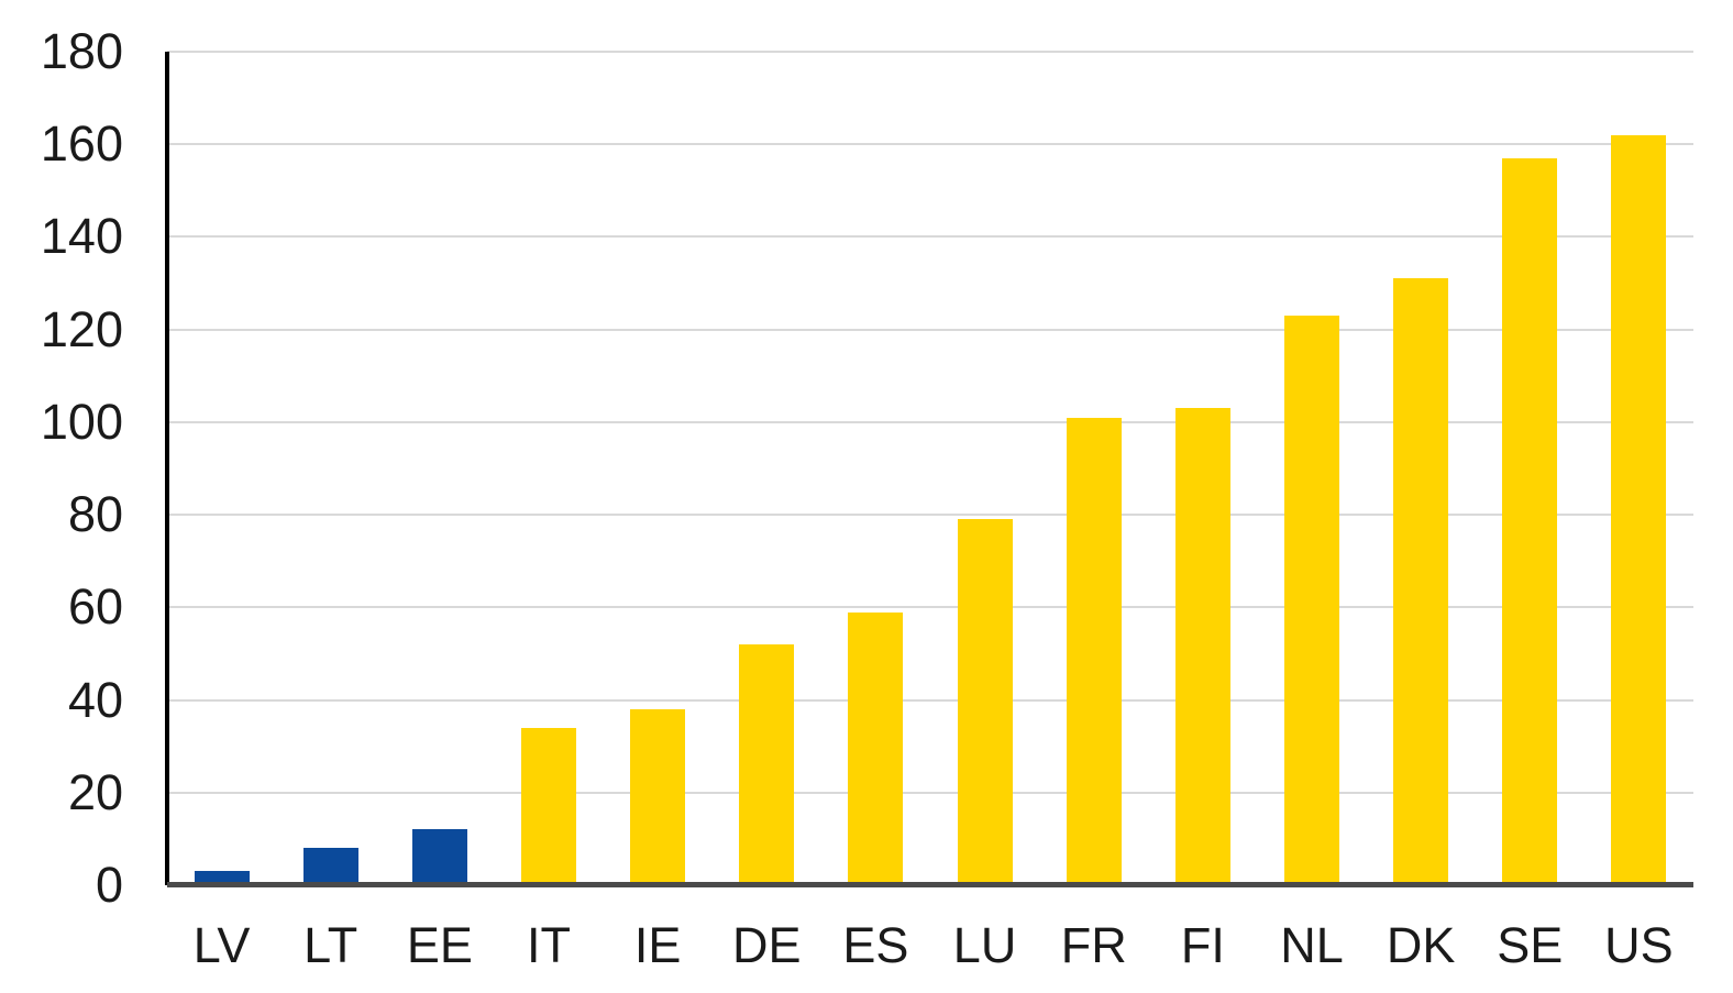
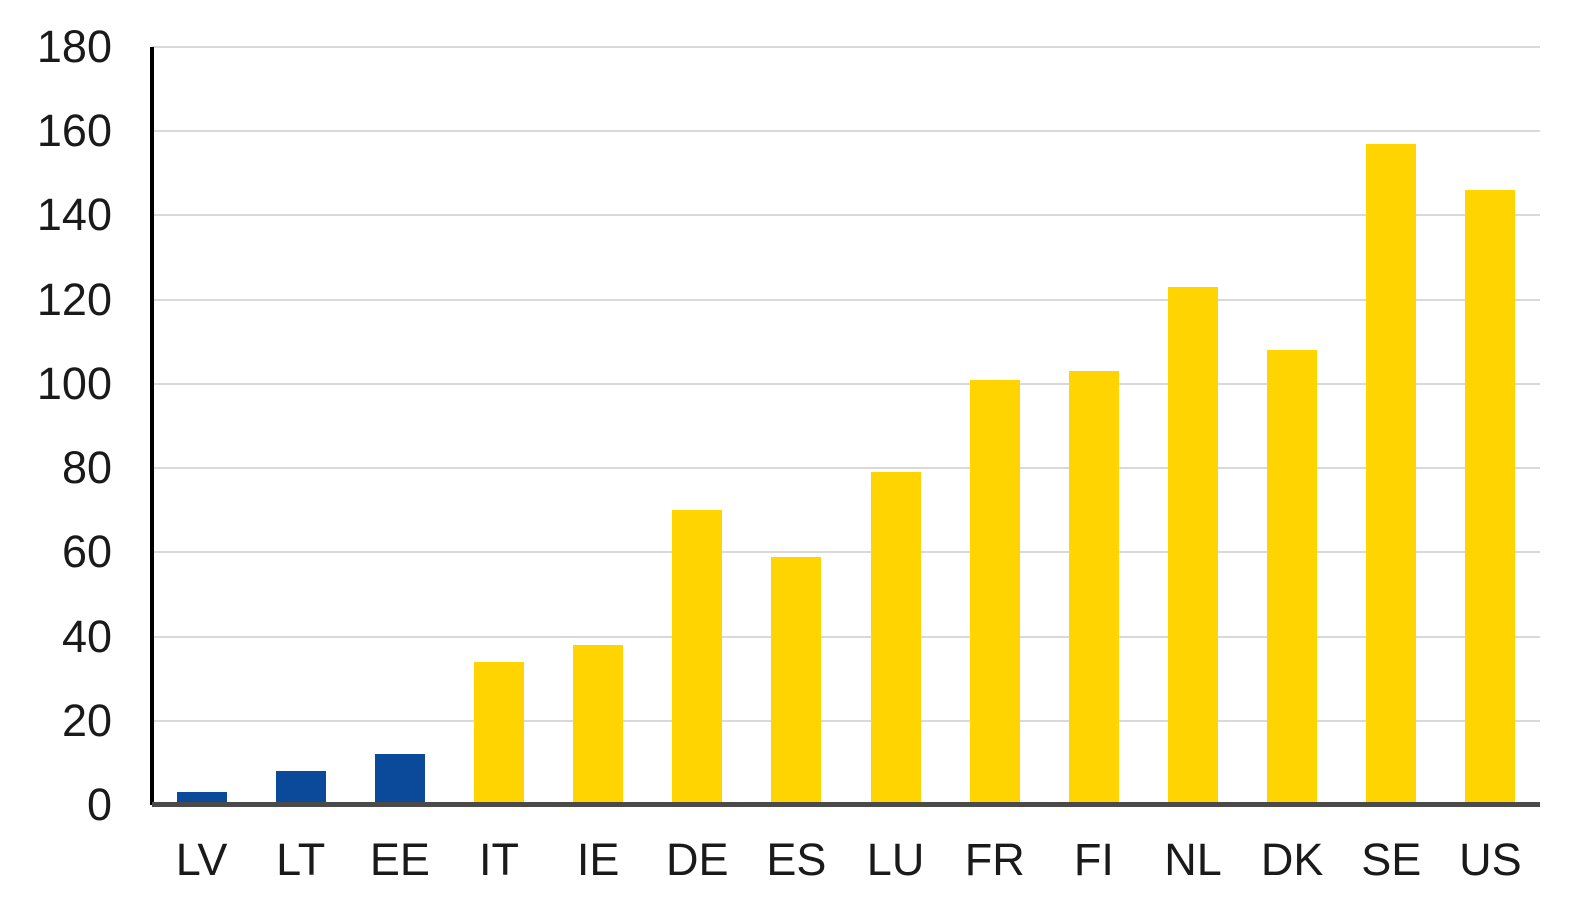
DE: 52 -> 70
DK: 131 -> 108
US: 162 -> 146
